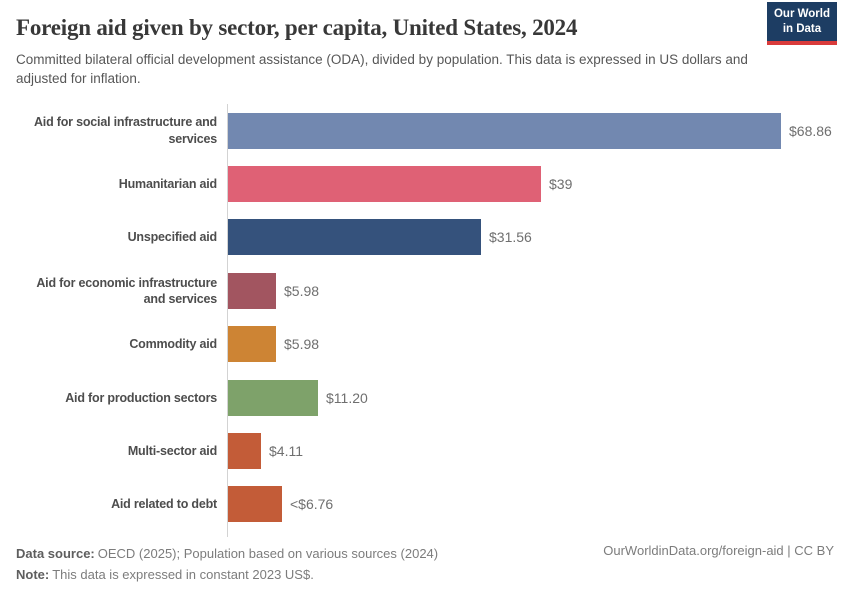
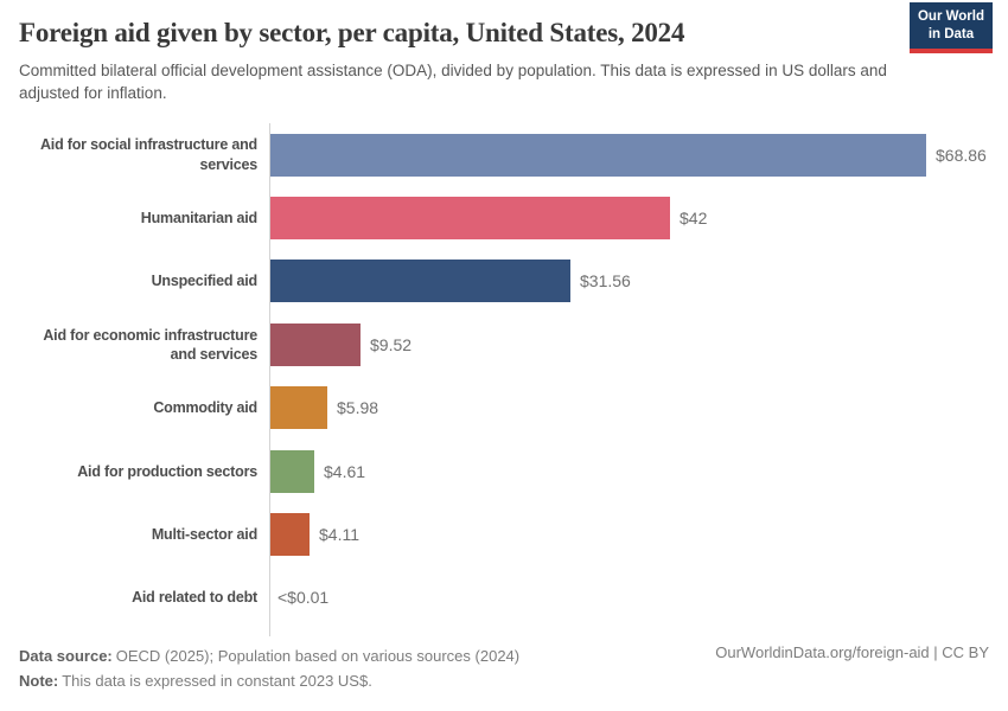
Humanitarian aid: $39 -> $42
Aid for economic infrastructure and services: $5.98 -> $9.52
Aid for production sectors: $11.20 -> $4.61
Aid related to debt: 6.76 -> 0.01
